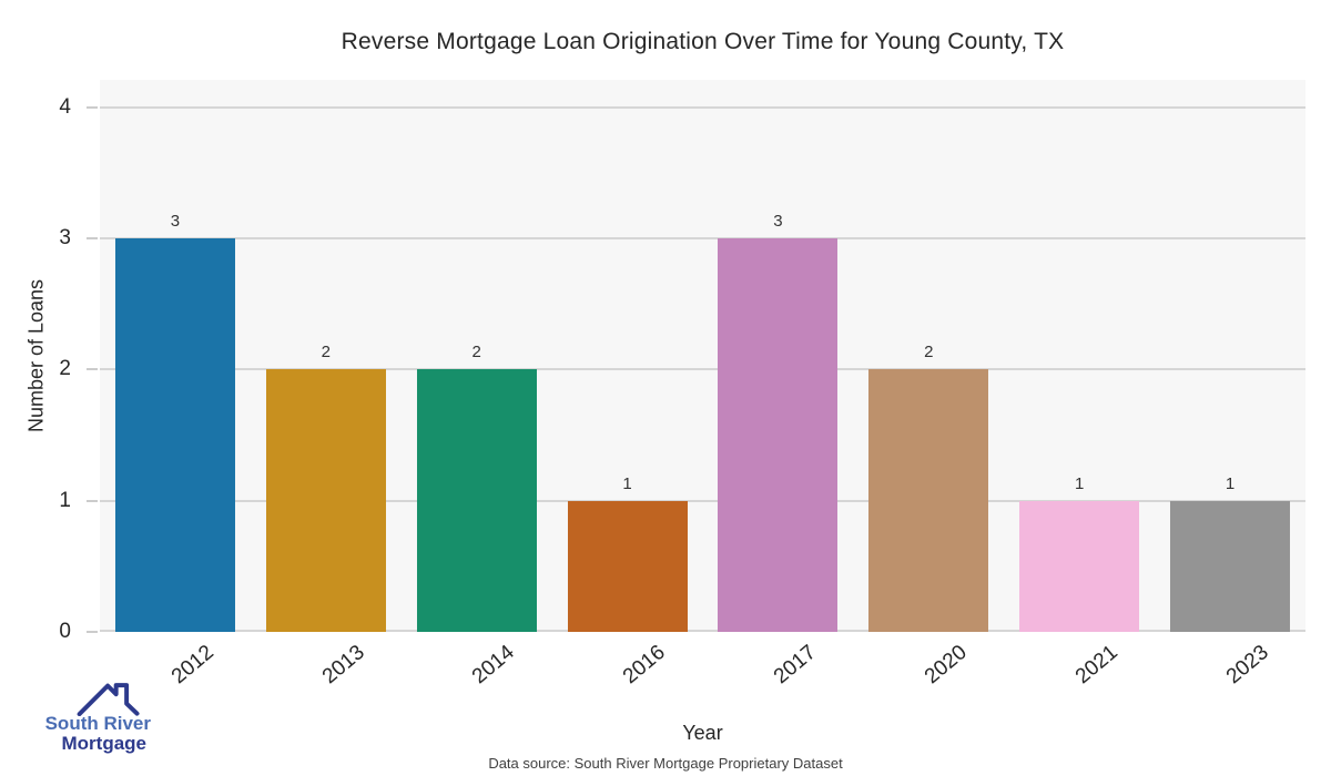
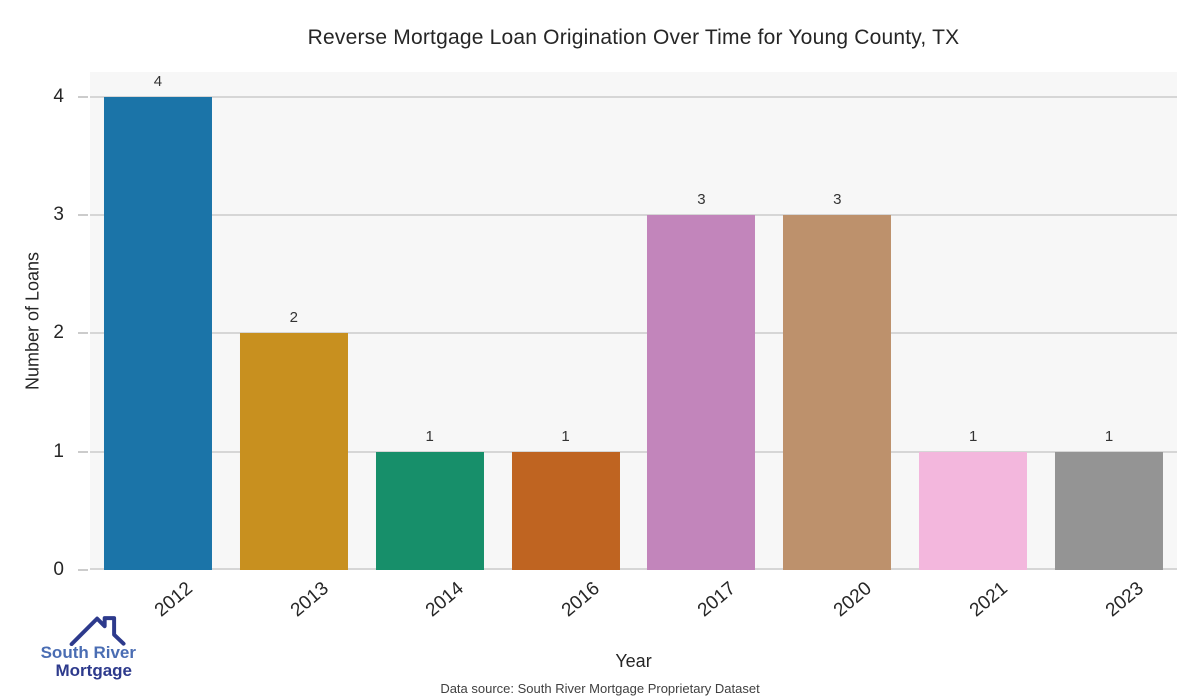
2012: 3 -> 4
2014: 2 -> 1
2020: 2 -> 3
